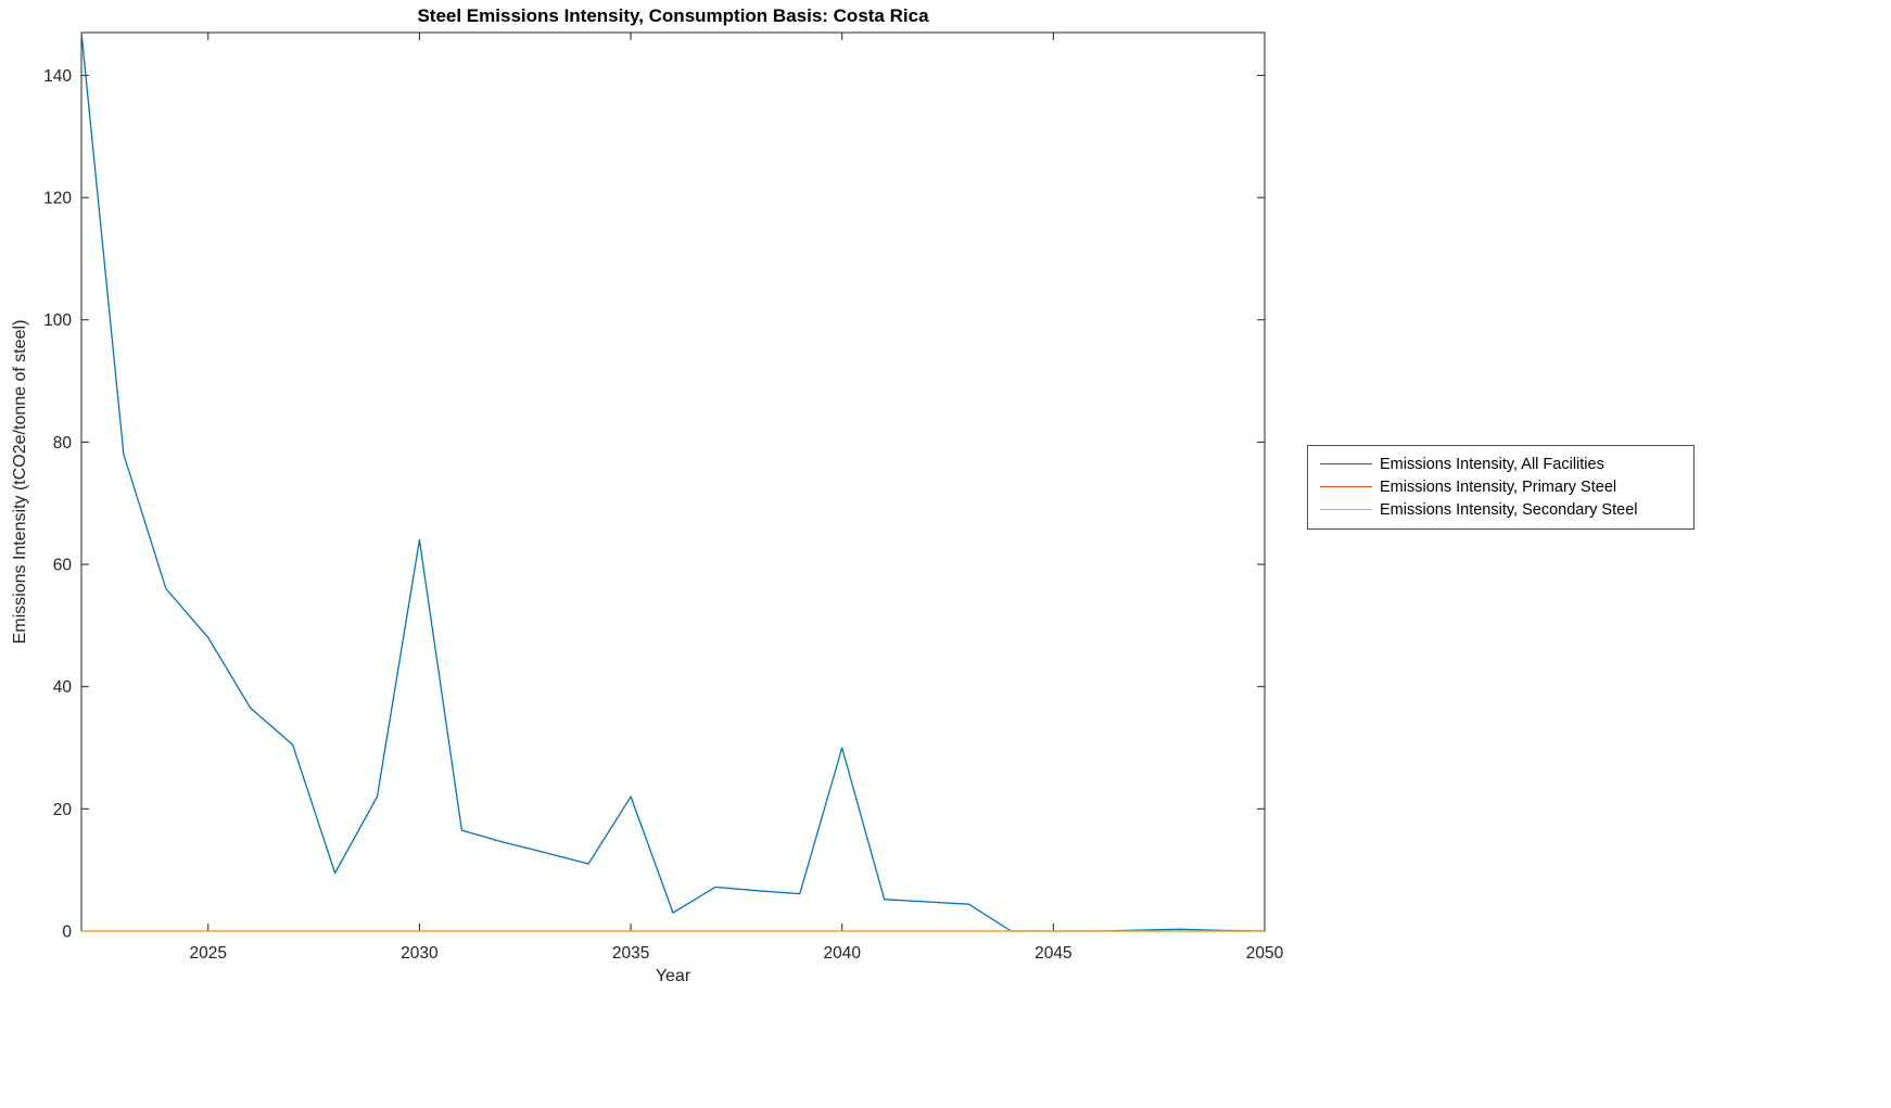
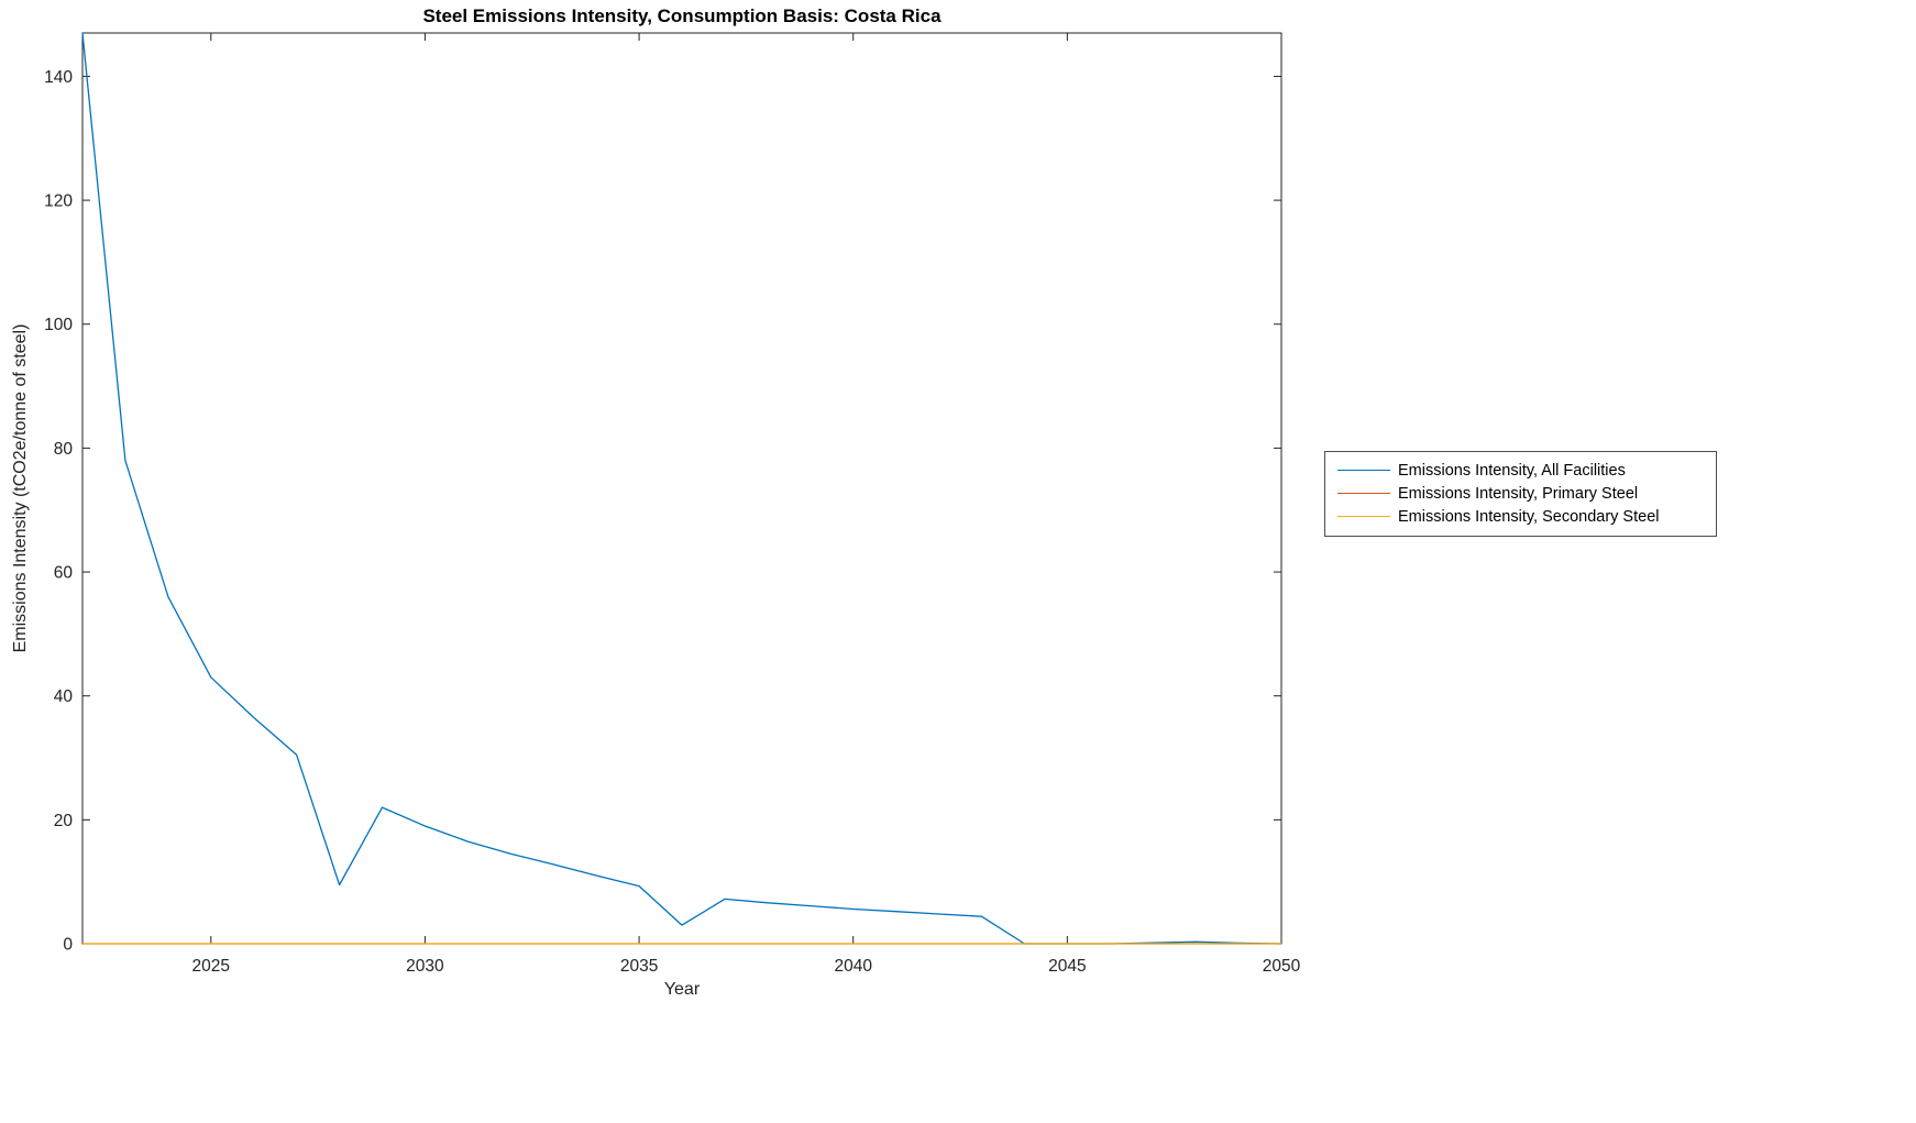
Emissions Intensity, All Facilities/2025: 48 -> 43
Emissions Intensity, All Facilities/2030: 64 -> 19
Emissions Intensity, All Facilities/2035: 22 -> 9
Emissions Intensity, All Facilities/2040: 30 -> 6
